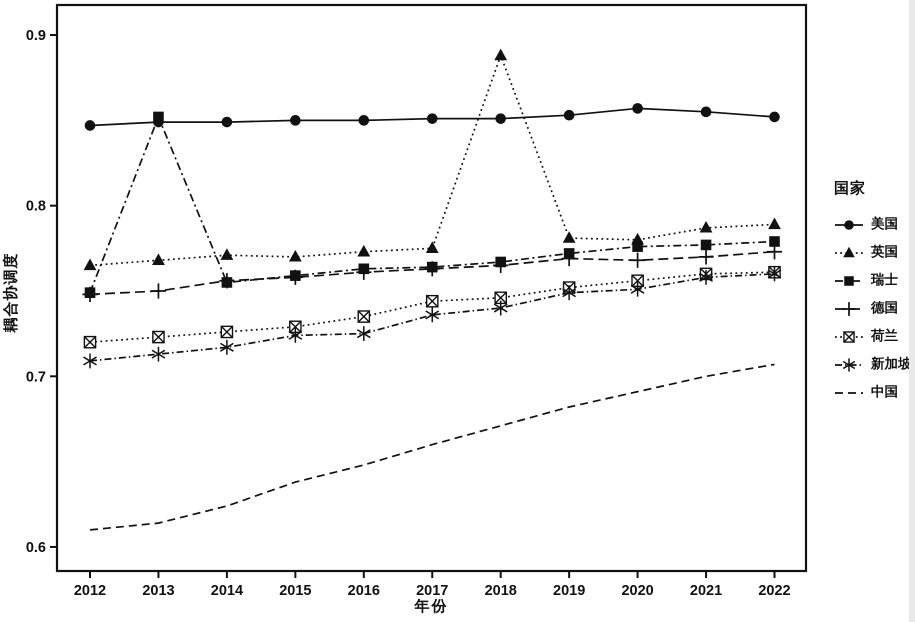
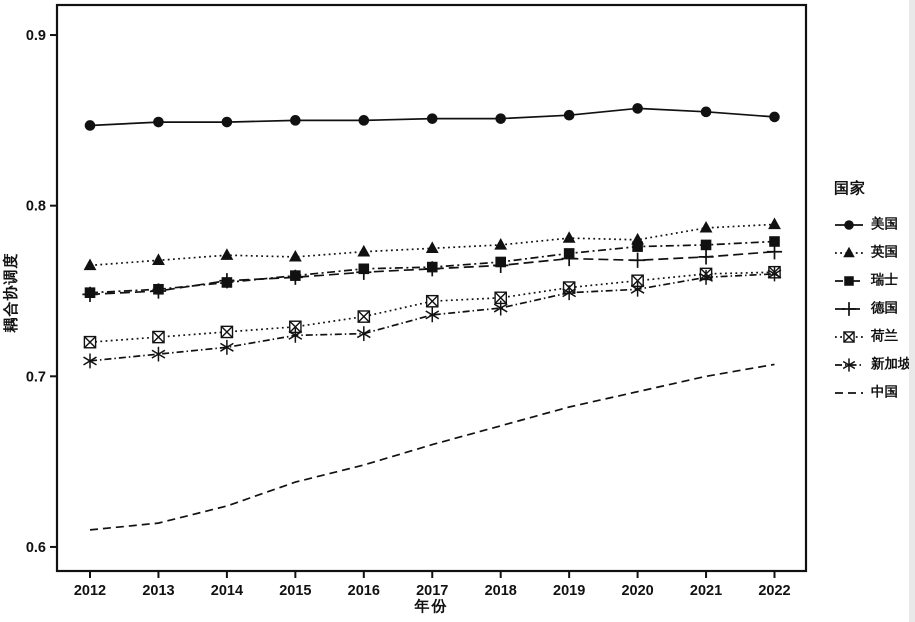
瑞士/2013: 0.852 -> 0.751
英国/2018: 0.888 -> 0.777
